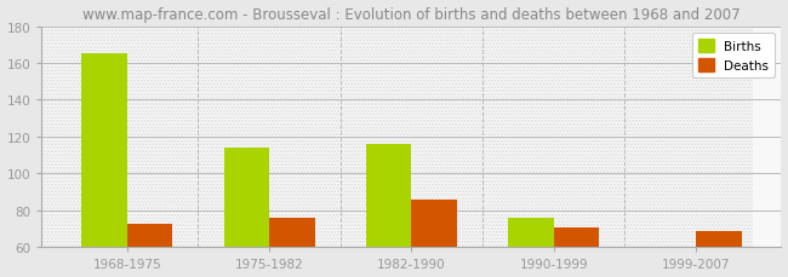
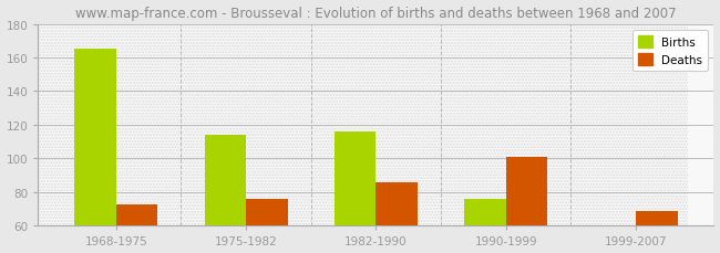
Deaths/1990-1999: 71 -> 101
